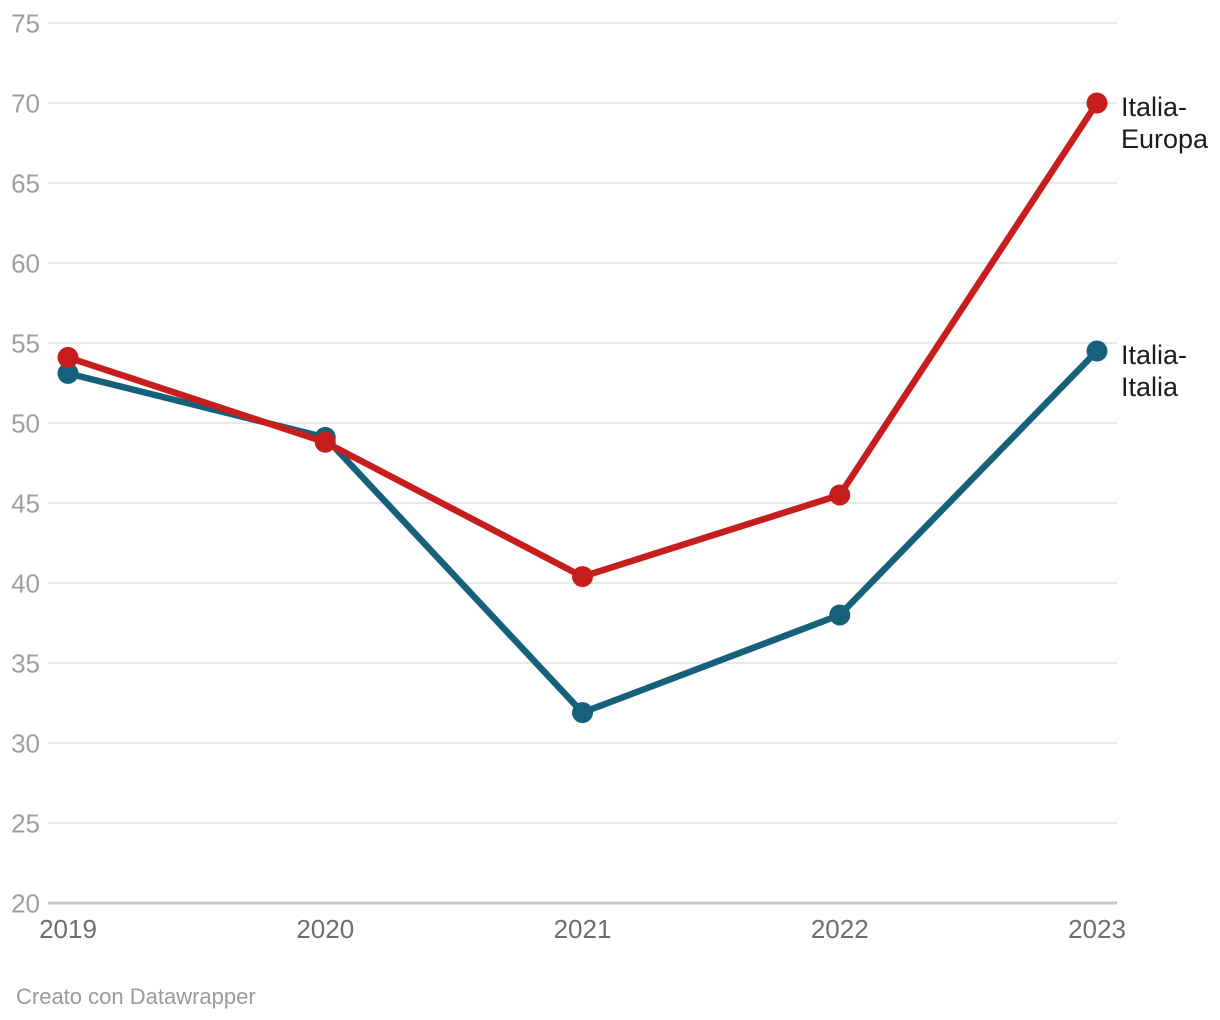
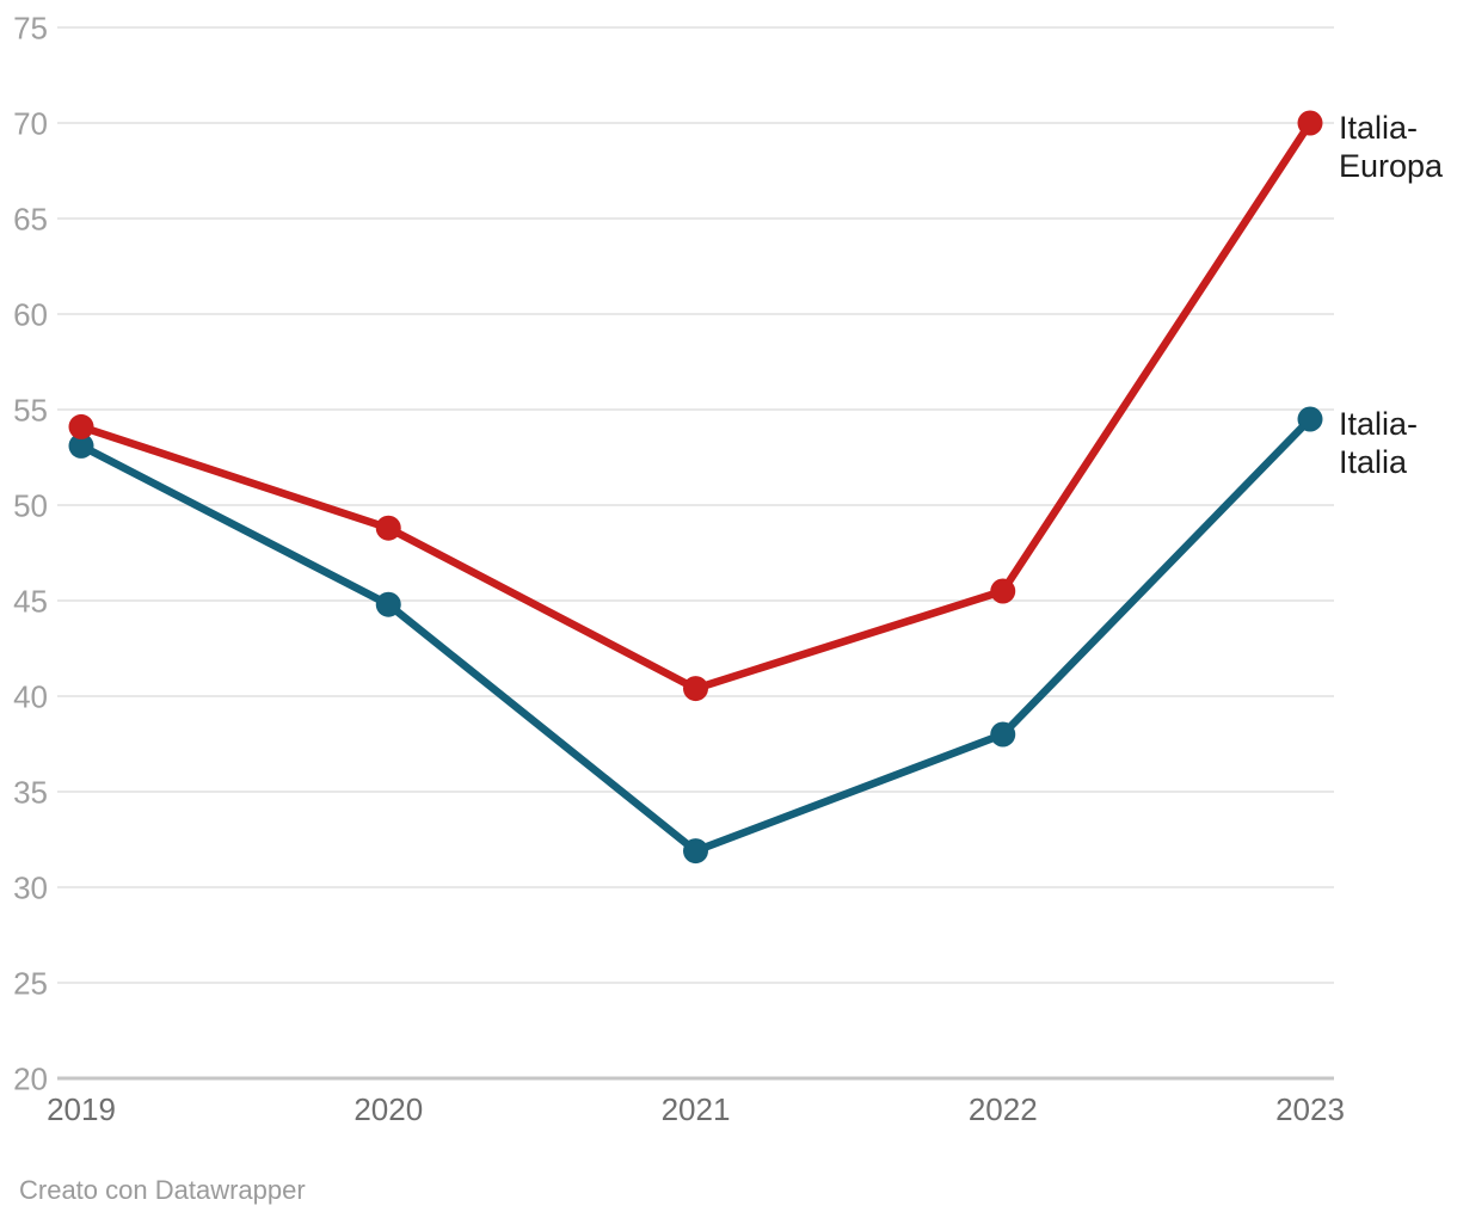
Italia-Italia/2020: 49.1 -> 44.8
